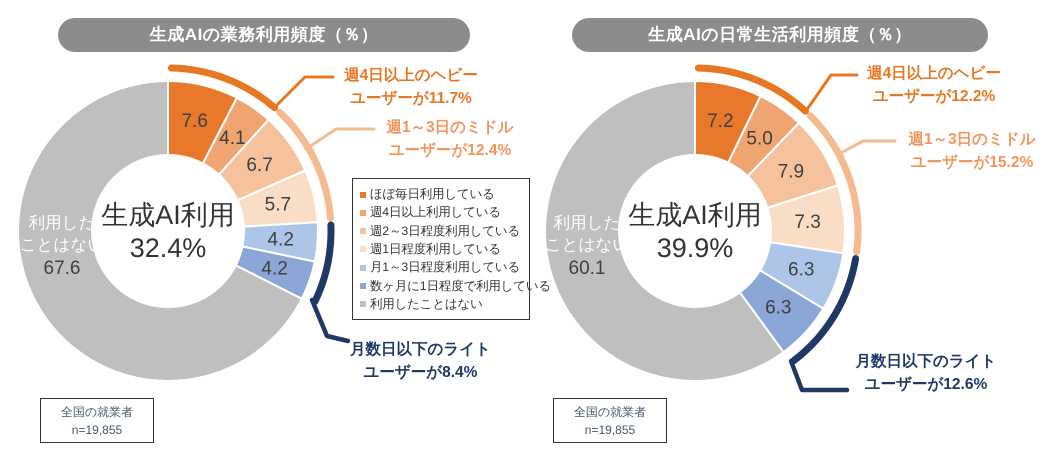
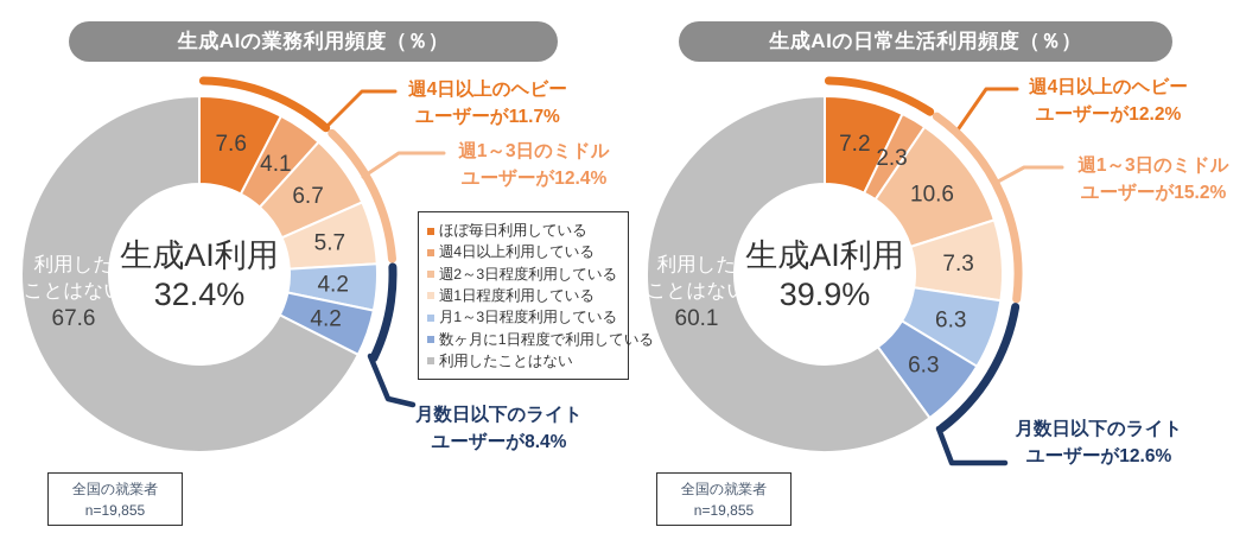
生成AIの日常生活利用頻度（％）/週4日以上利用している: 5.0 -> 2.3
生成AIの日常生活利用頻度（％）/週2～3日程度利用している: 7.9 -> 10.6
